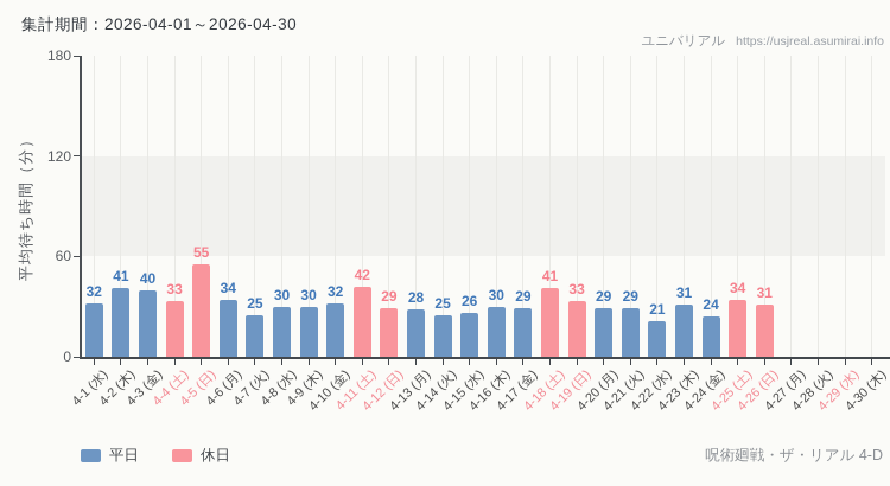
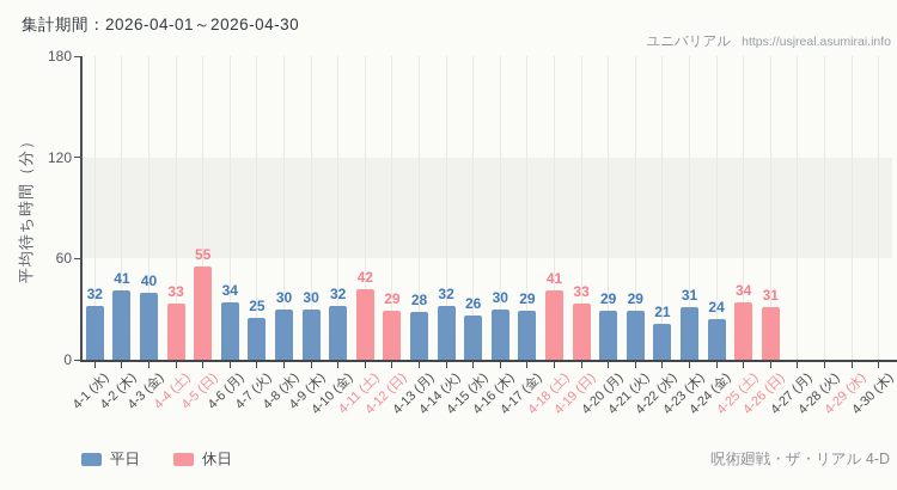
4-14 (火): 25 -> 32
